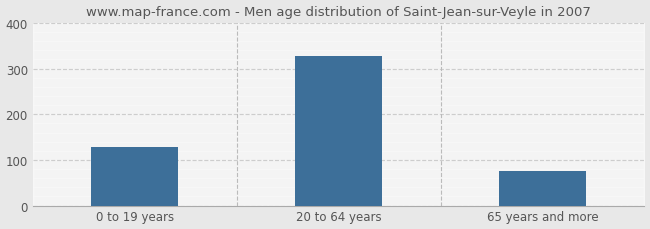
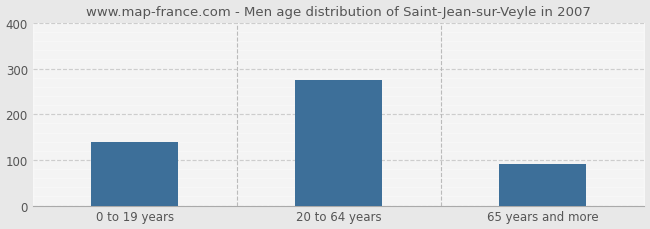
0 to 19 years: 128 -> 140
20 to 64 years: 328 -> 275
65 years and more: 76 -> 90
